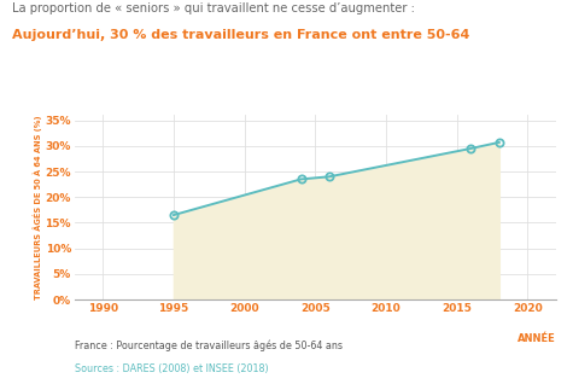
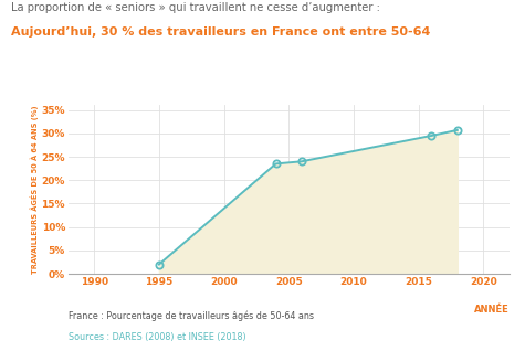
1995: 16.5% -> 2.0%
